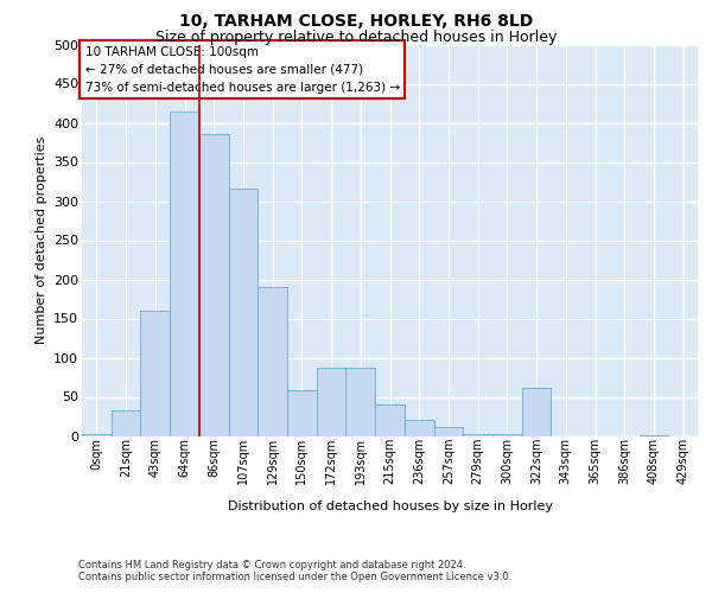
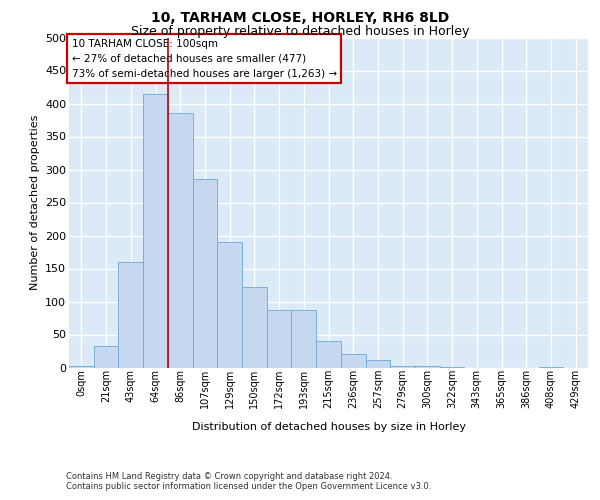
107sqm: 316 -> 285
150sqm: 58 -> 122
322sqm: 62 -> 1
